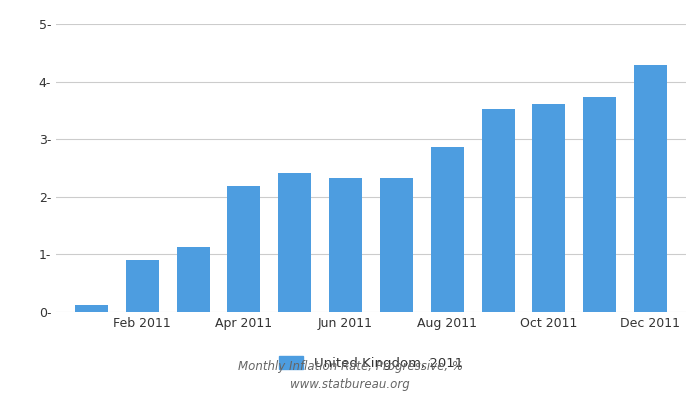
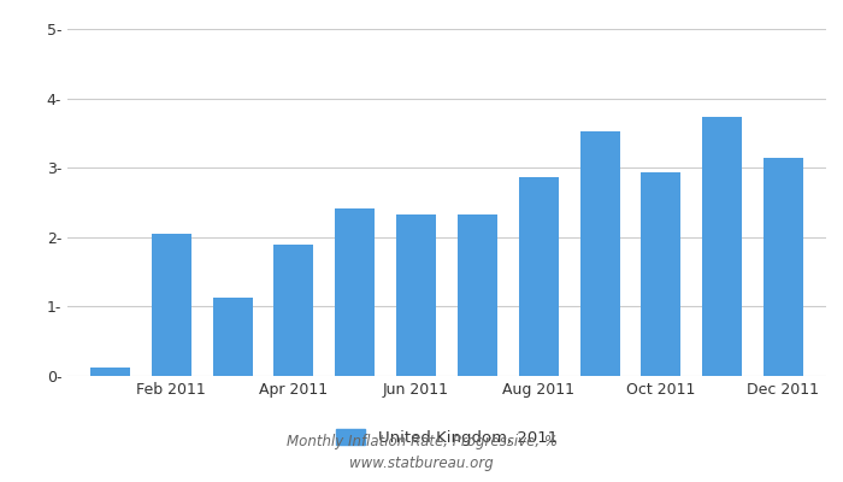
Feb 2011: 0.90- -> 2.04-
Apr 2011: 2.19- -> 1.90-
Oct 2011: 3.61- -> 2.94-
Dec 2011: 4.29- -> 3.14-
